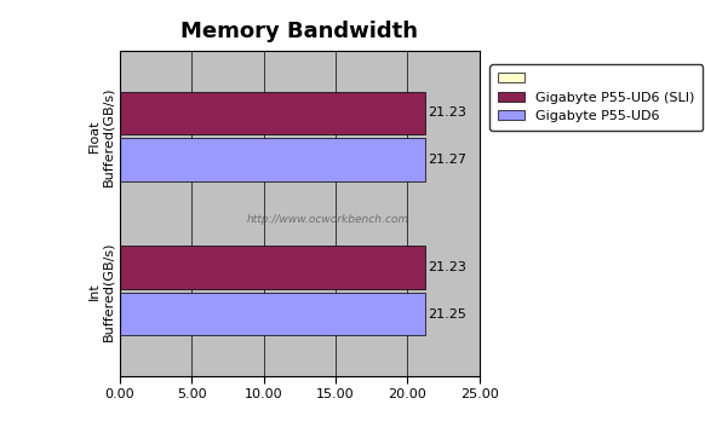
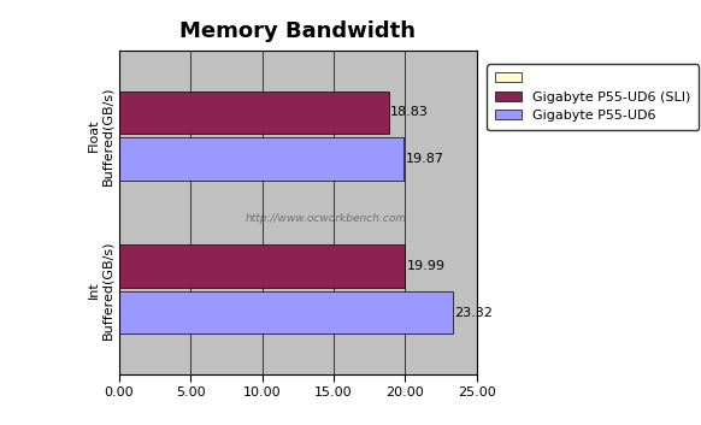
Gigabyte P55-UD6 (SLI)/Float Buffered(GB/s): 21.23 -> 18.83
Gigabyte P55-UD6/Float Buffered(GB/s): 21.27 -> 19.87
Gigabyte P55-UD6 (SLI)/Int Buffered(GB/s): 21.23 -> 19.99
Gigabyte P55-UD6/Int Buffered(GB/s): 21.25 -> 23.32
